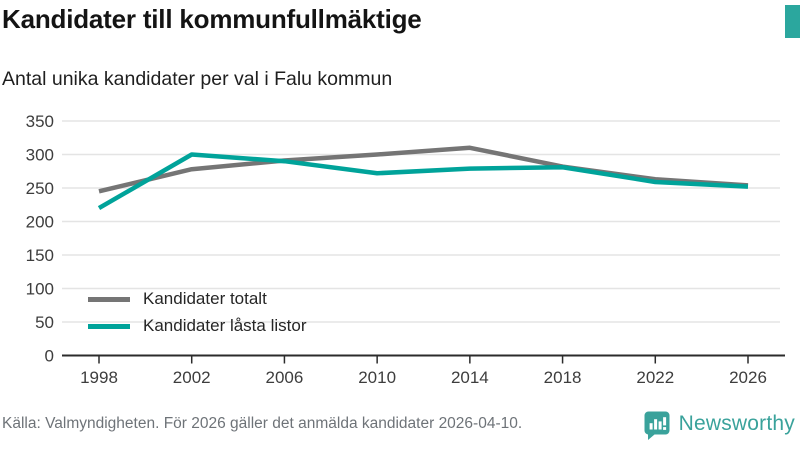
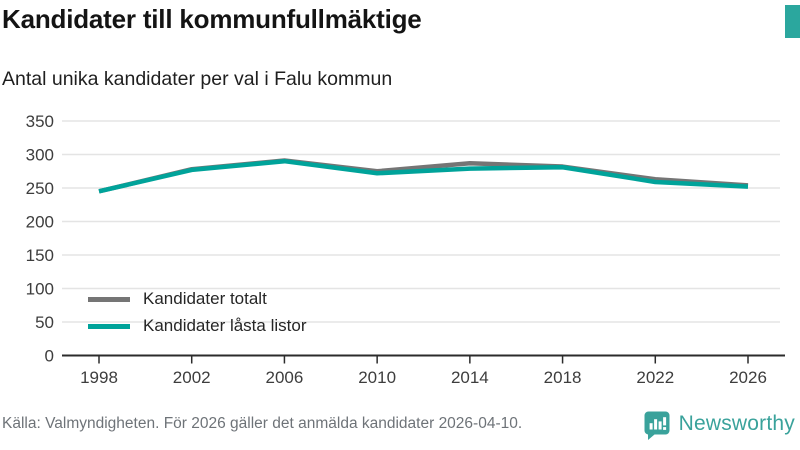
Kandidater låsta listor/1998: 220 -> 240
Kandidater låsta listor/2002: 300 -> 280
Kandidater totalt/2010: 300 -> 280
Kandidater totalt/2014: 310 -> 290
